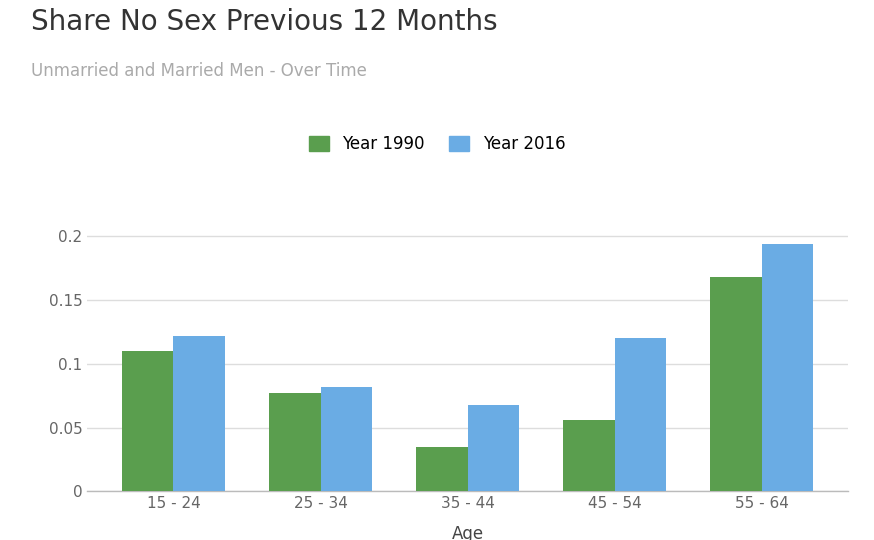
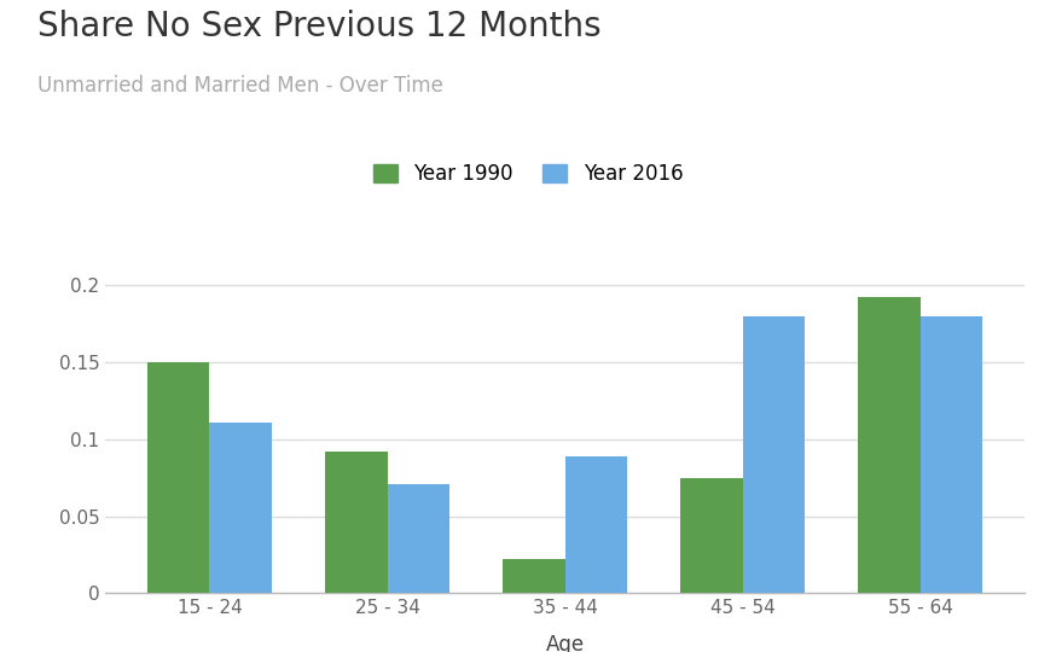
Year 1990/15 - 24: 0.110 -> 0.150
Year 2016/15 - 24: 0.122 -> 0.111
Year 1990/25 - 34: 0.077 -> 0.092
Year 2016/25 - 34: 0.082 -> 0.071
Year 1990/35 - 44: 0.035 -> 0.022
Year 2016/35 - 44: 0.068 -> 0.089
Year 1990/45 - 54: 0.056 -> 0.075
Year 2016/45 - 54: 0.120 -> 0.180
Year 1990/55 - 64: 0.168 -> 0.192
Year 2016/55 - 64: 0.194 -> 0.180
